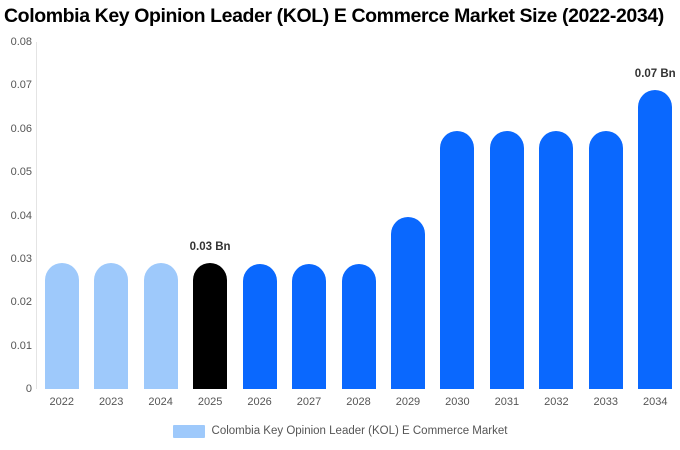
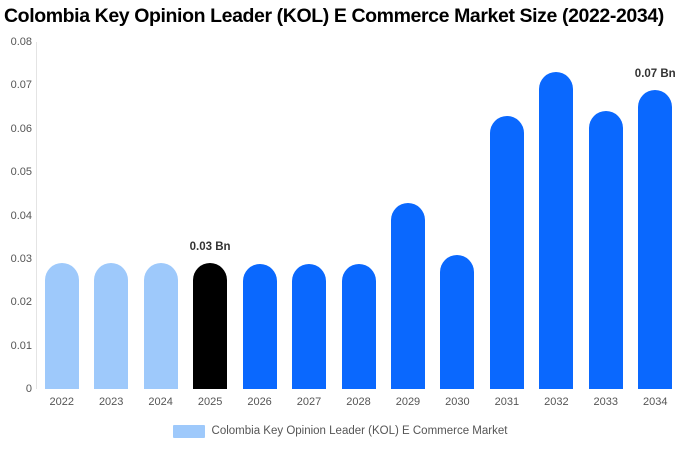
2029: 0.040 -> 0.043
2030: 0.060 -> 0.031
2031: 0.060 -> 0.063
2032: 0.060 -> 0.073
2033: 0.059 -> 0.064
